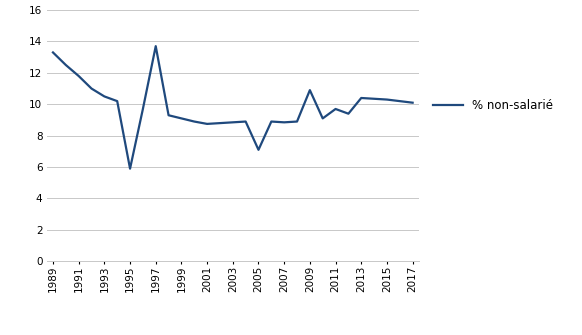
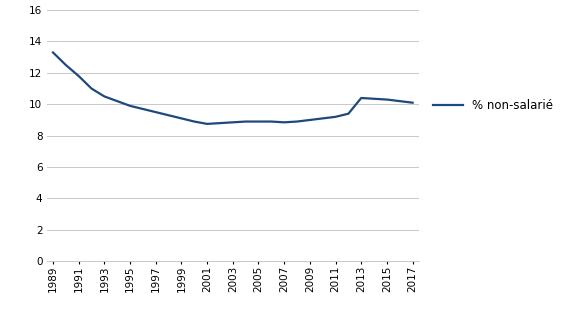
1995: 5.9 -> 9.9
1997: 13.7 -> 9.5
2005: 7.1 -> 8.9
2009: 10.9 -> 9.0
2011: 9.7 -> 9.2
